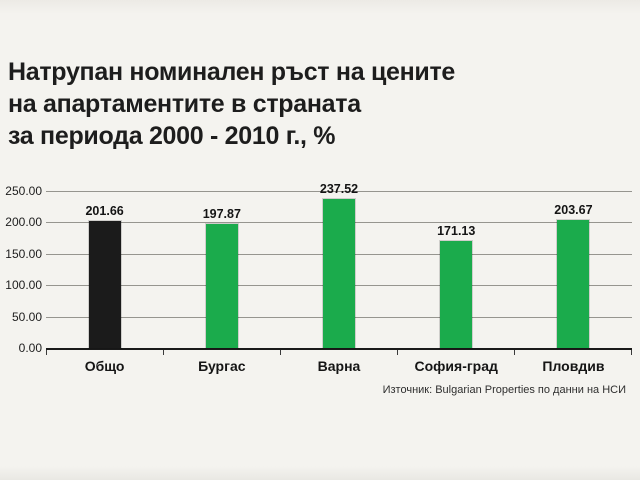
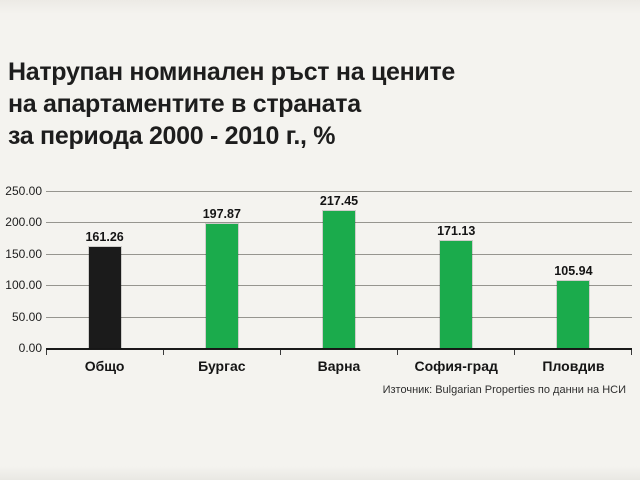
Общо: 201.66 -> 161.26
Варна: 237.52 -> 217.45
Пловдив: 203.67 -> 105.94
